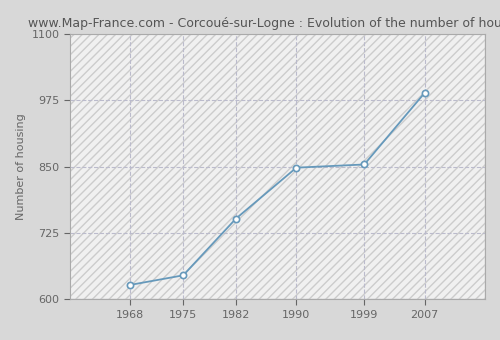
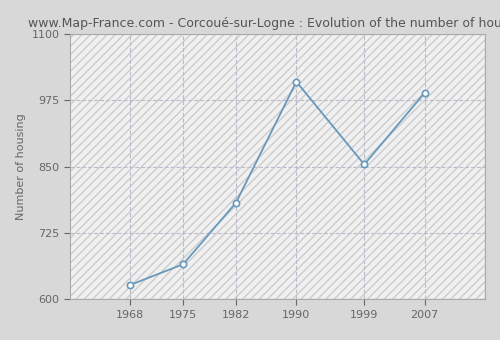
1975: 645 -> 666
1982: 752 -> 782
1990: 848 -> 1010
